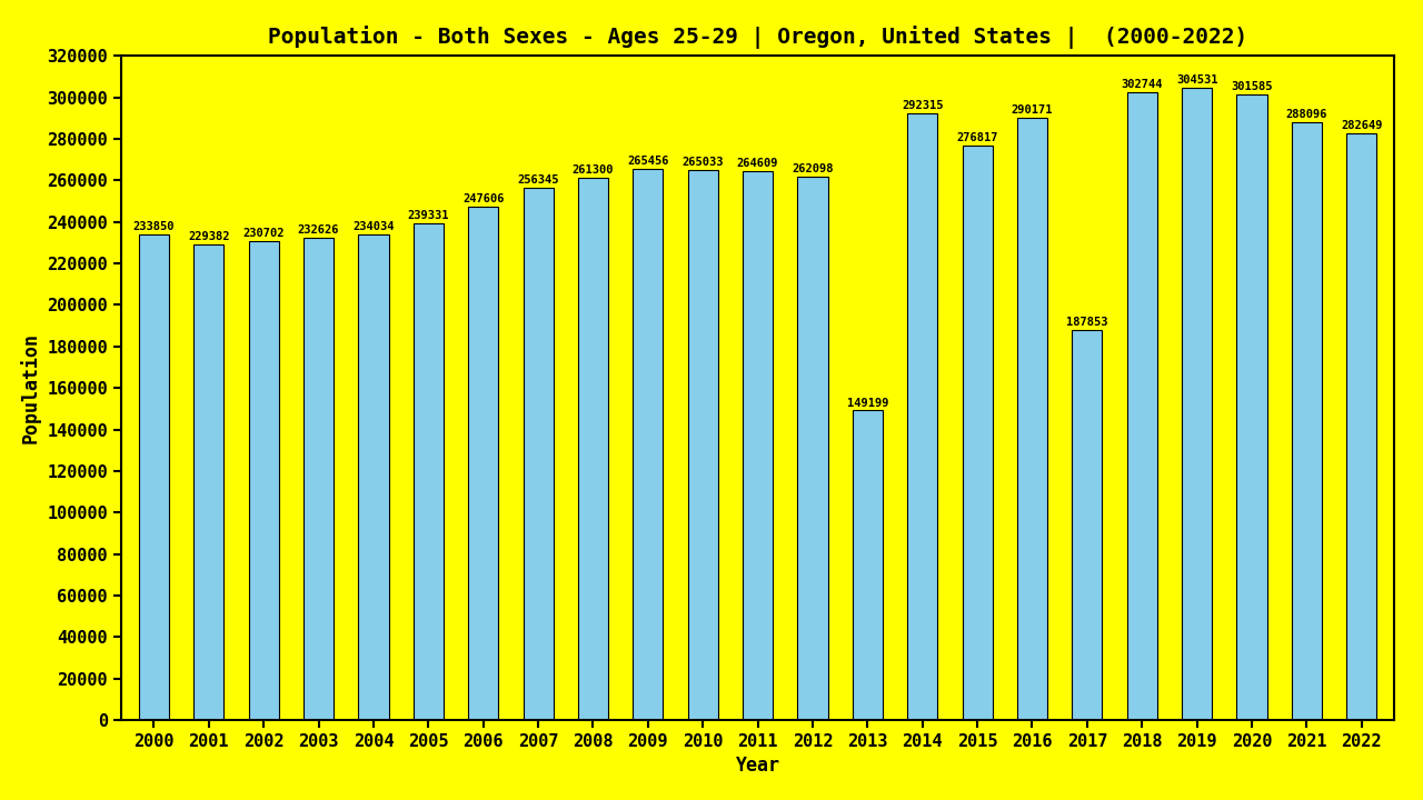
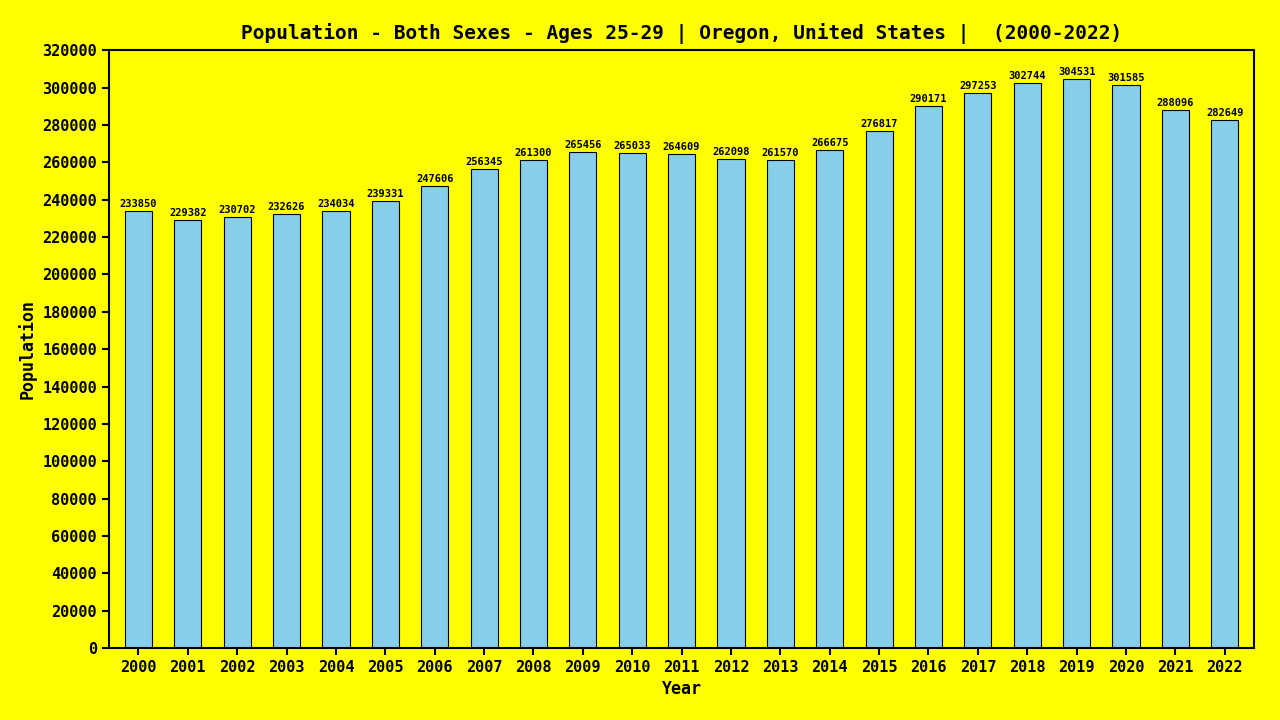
2013: 149199 -> 261570
2014: 292315 -> 266675
2017: 187853 -> 297253
